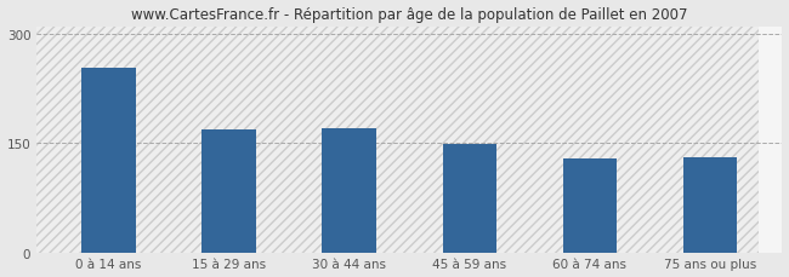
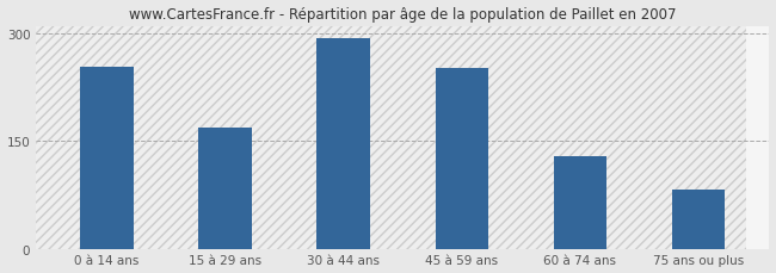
30 à 44 ans: 170 -> 292
45 à 59 ans: 148 -> 252
75 ans ou plus: 130 -> 82
